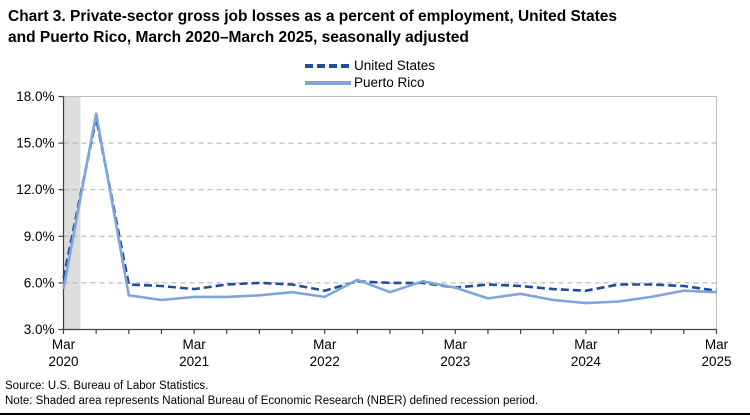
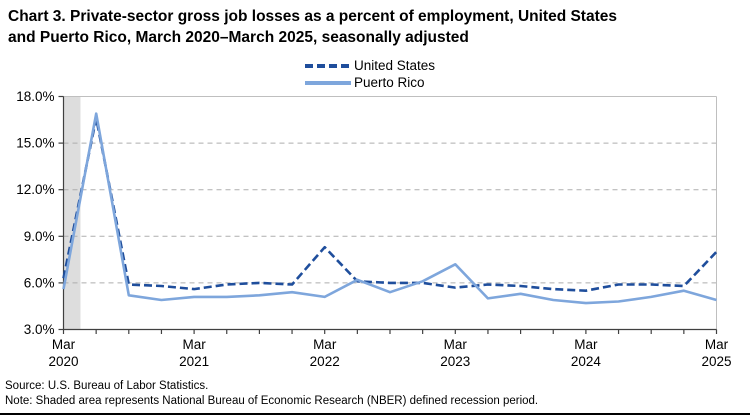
United States/Mar 2022: 5.5% -> 8.3%
Puerto Rico/Mar 2023: 5.7% -> 7.2%
United States/Mar 2025: 5.5% -> 8.0%
Puerto Rico/Mar 2025: 5.4% -> 4.9%
